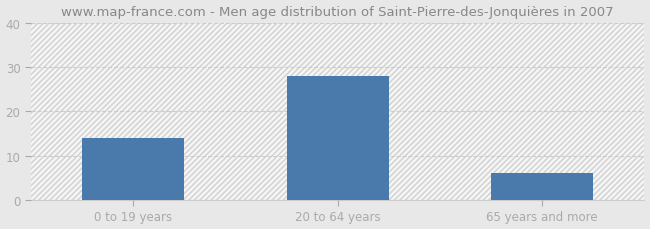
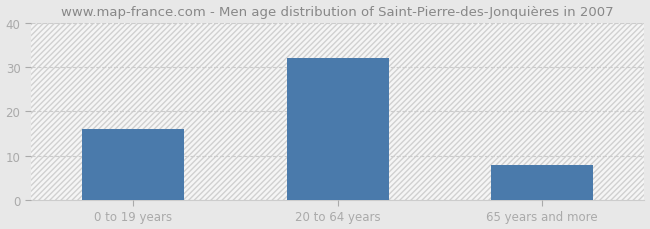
0 to 19 years: 14 -> 16
20 to 64 years: 28 -> 32
65 years and more: 6 -> 8
